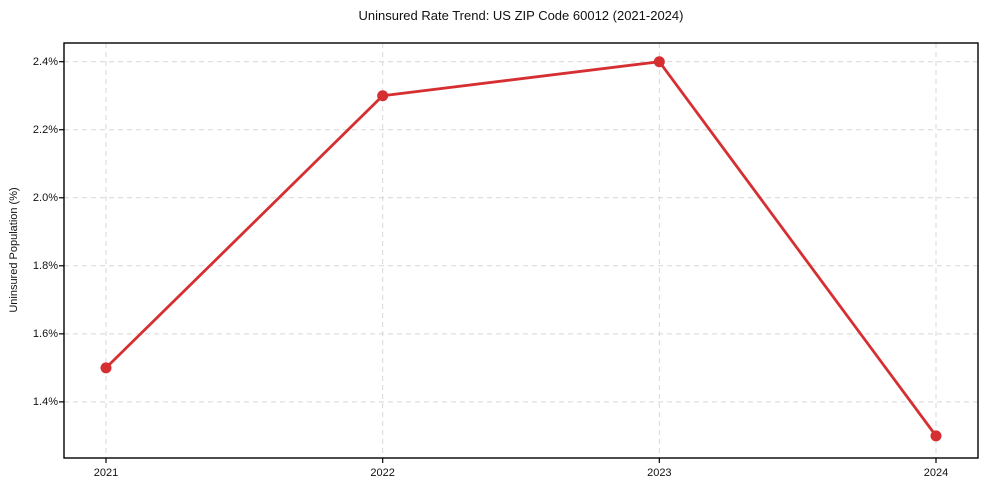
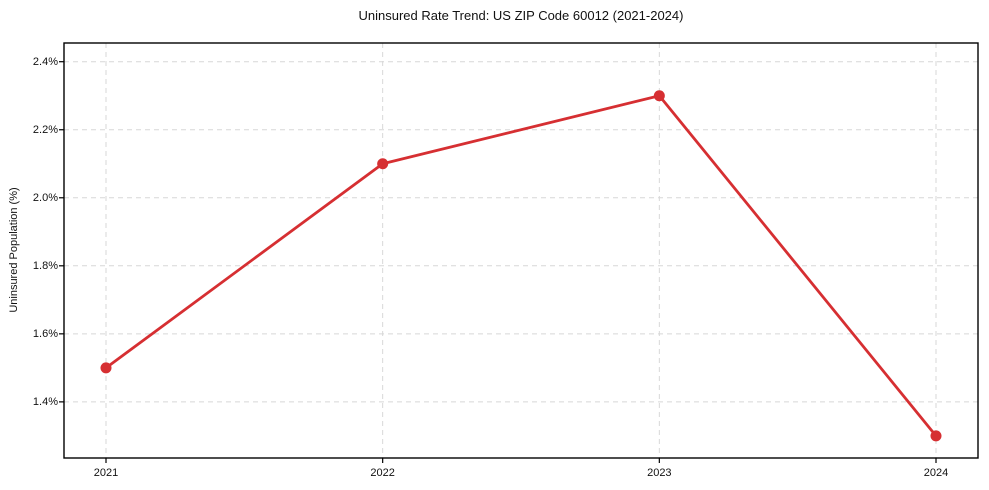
2022: 2.3% -> 2.1%
2023: 2.4% -> 2.3%
